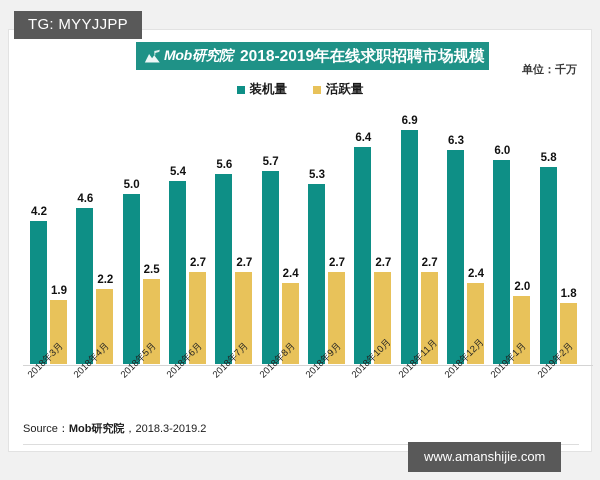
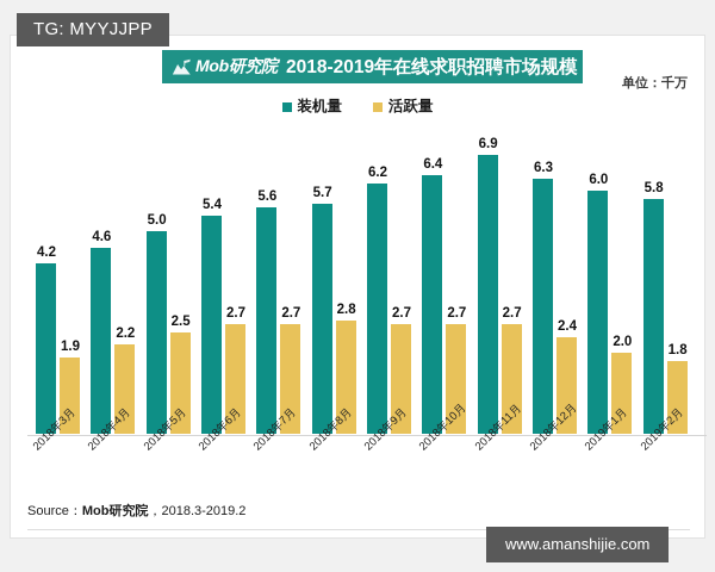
活跃量/2018年8月: 2.4 -> 2.8
装机量/2018年9月: 5.3 -> 6.2
